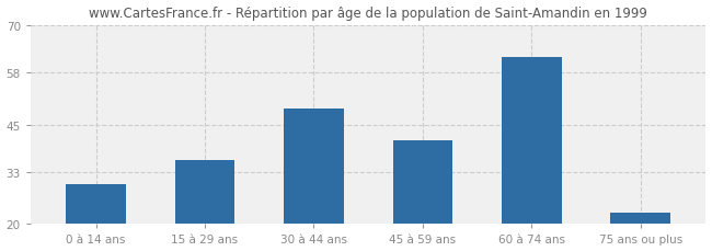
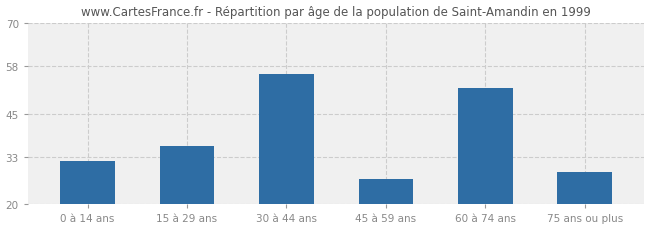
0 à 14 ans: 30 -> 32
30 à 44 ans: 49 -> 56
45 à 59 ans: 41 -> 27
60 à 74 ans: 62 -> 52
75 ans ou plus: 23 -> 29
